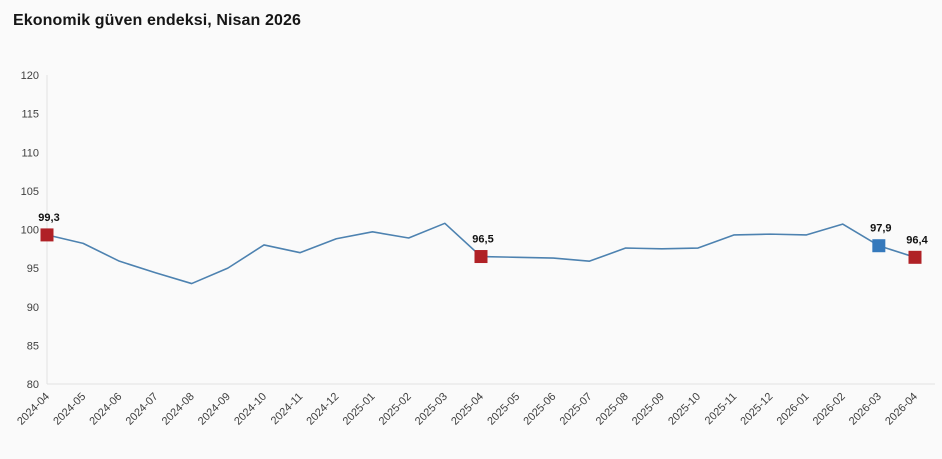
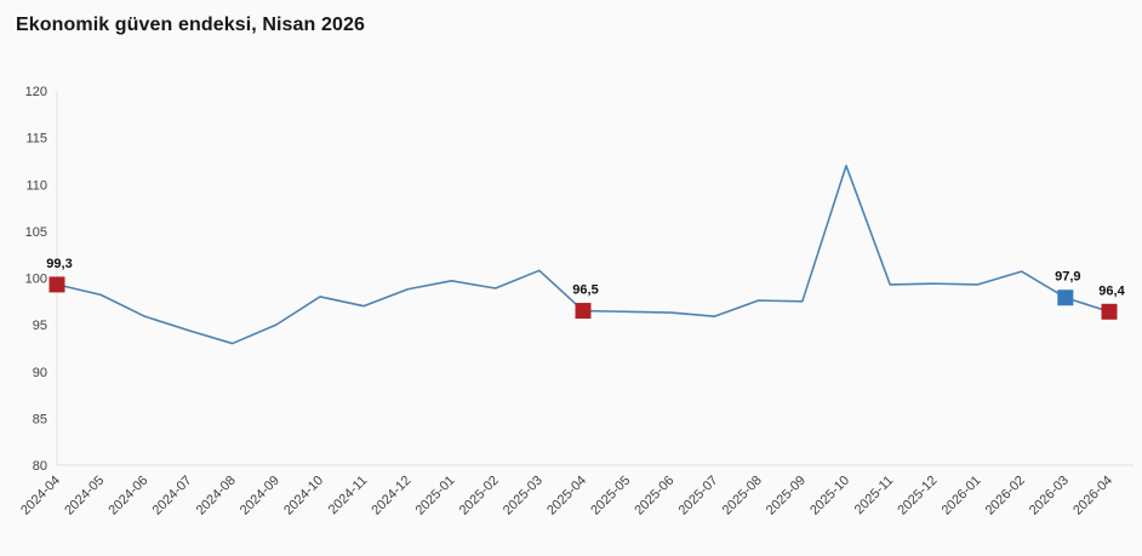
2025-10: 98 -> 112
